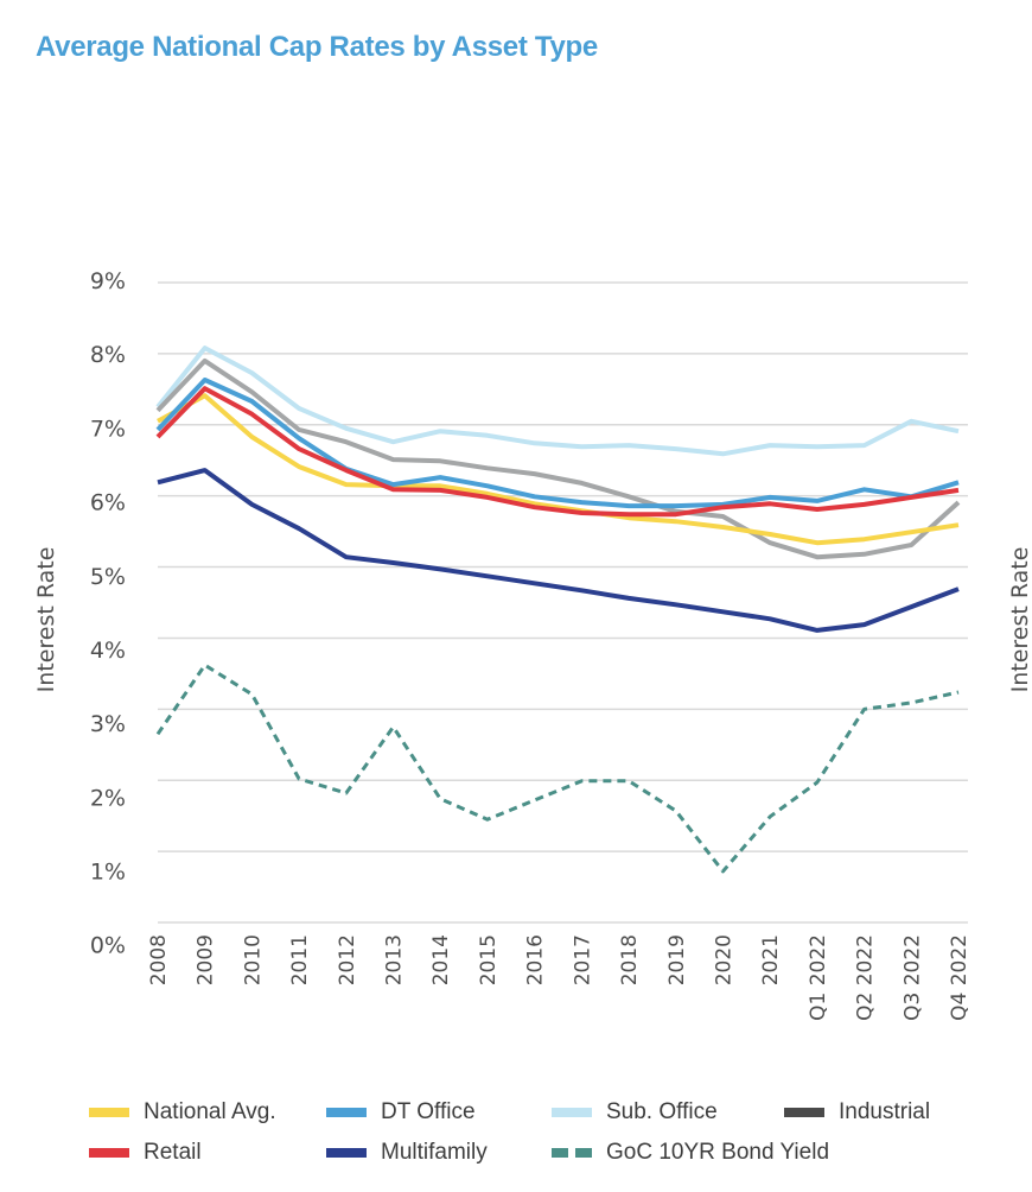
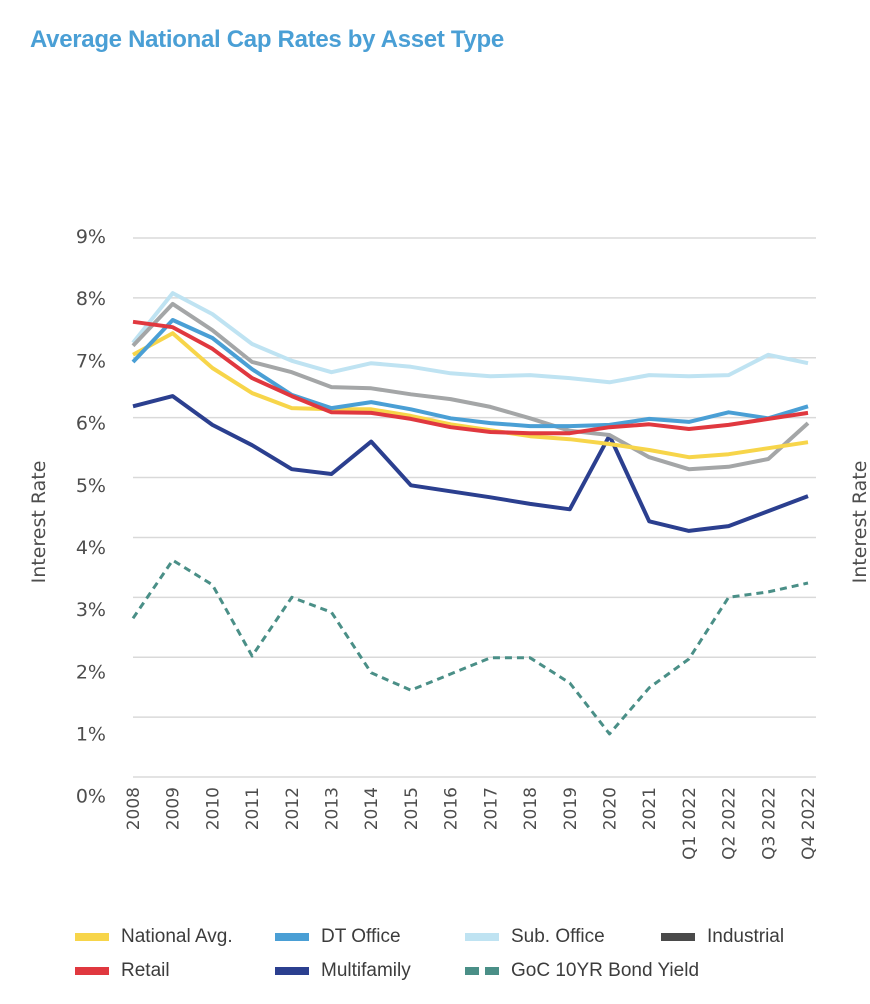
Retail/2008: 6.8% -> 7.6%
GoC 10YR Bond Yield/2012: 1.8% -> 3.0%
Multifamily/2014: 5.0% -> 5.6%
Multifamily/2020: 4.4% -> 5.7%
